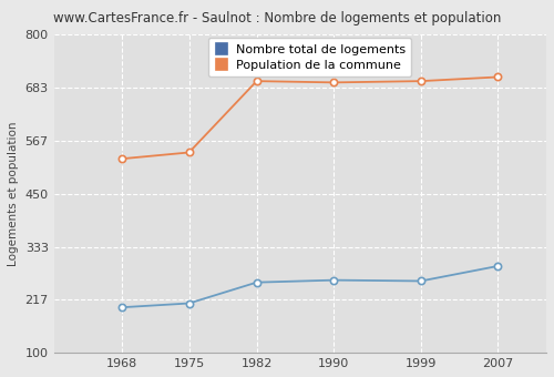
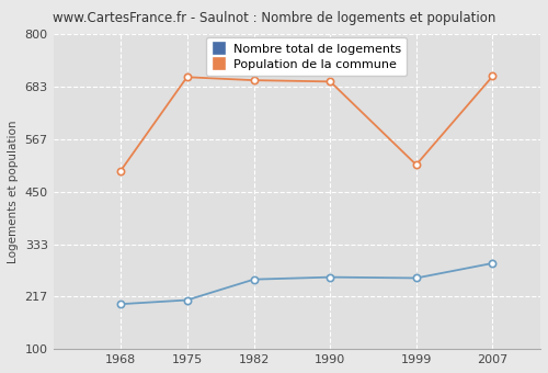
Population de la commune/1968: 527 -> 495
Population de la commune/1975: 541 -> 705
Population de la commune/1999: 698 -> 510
